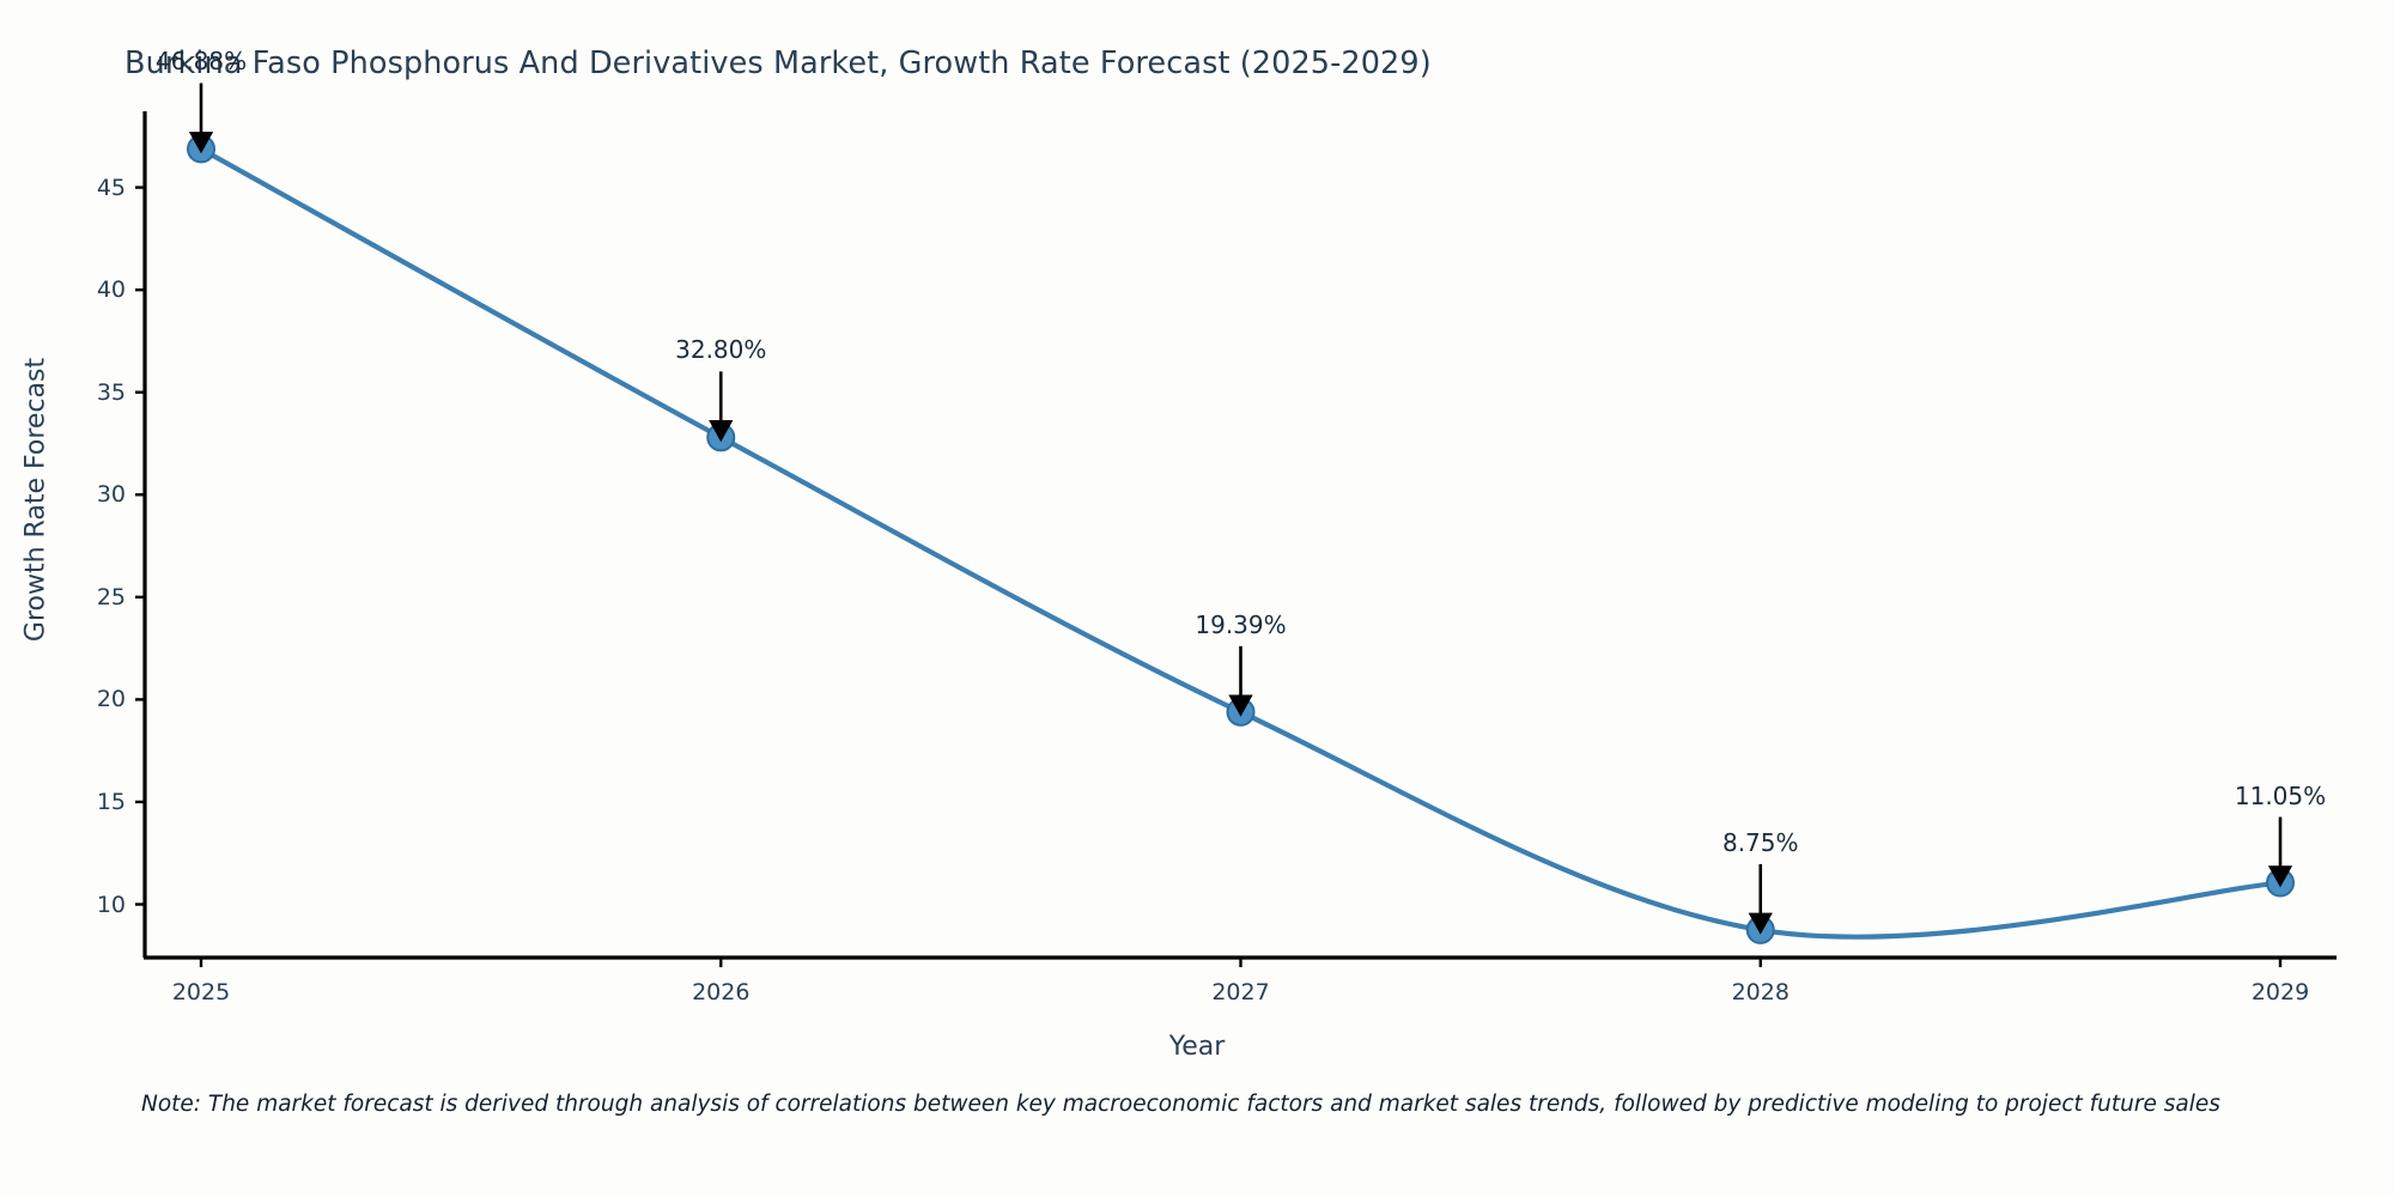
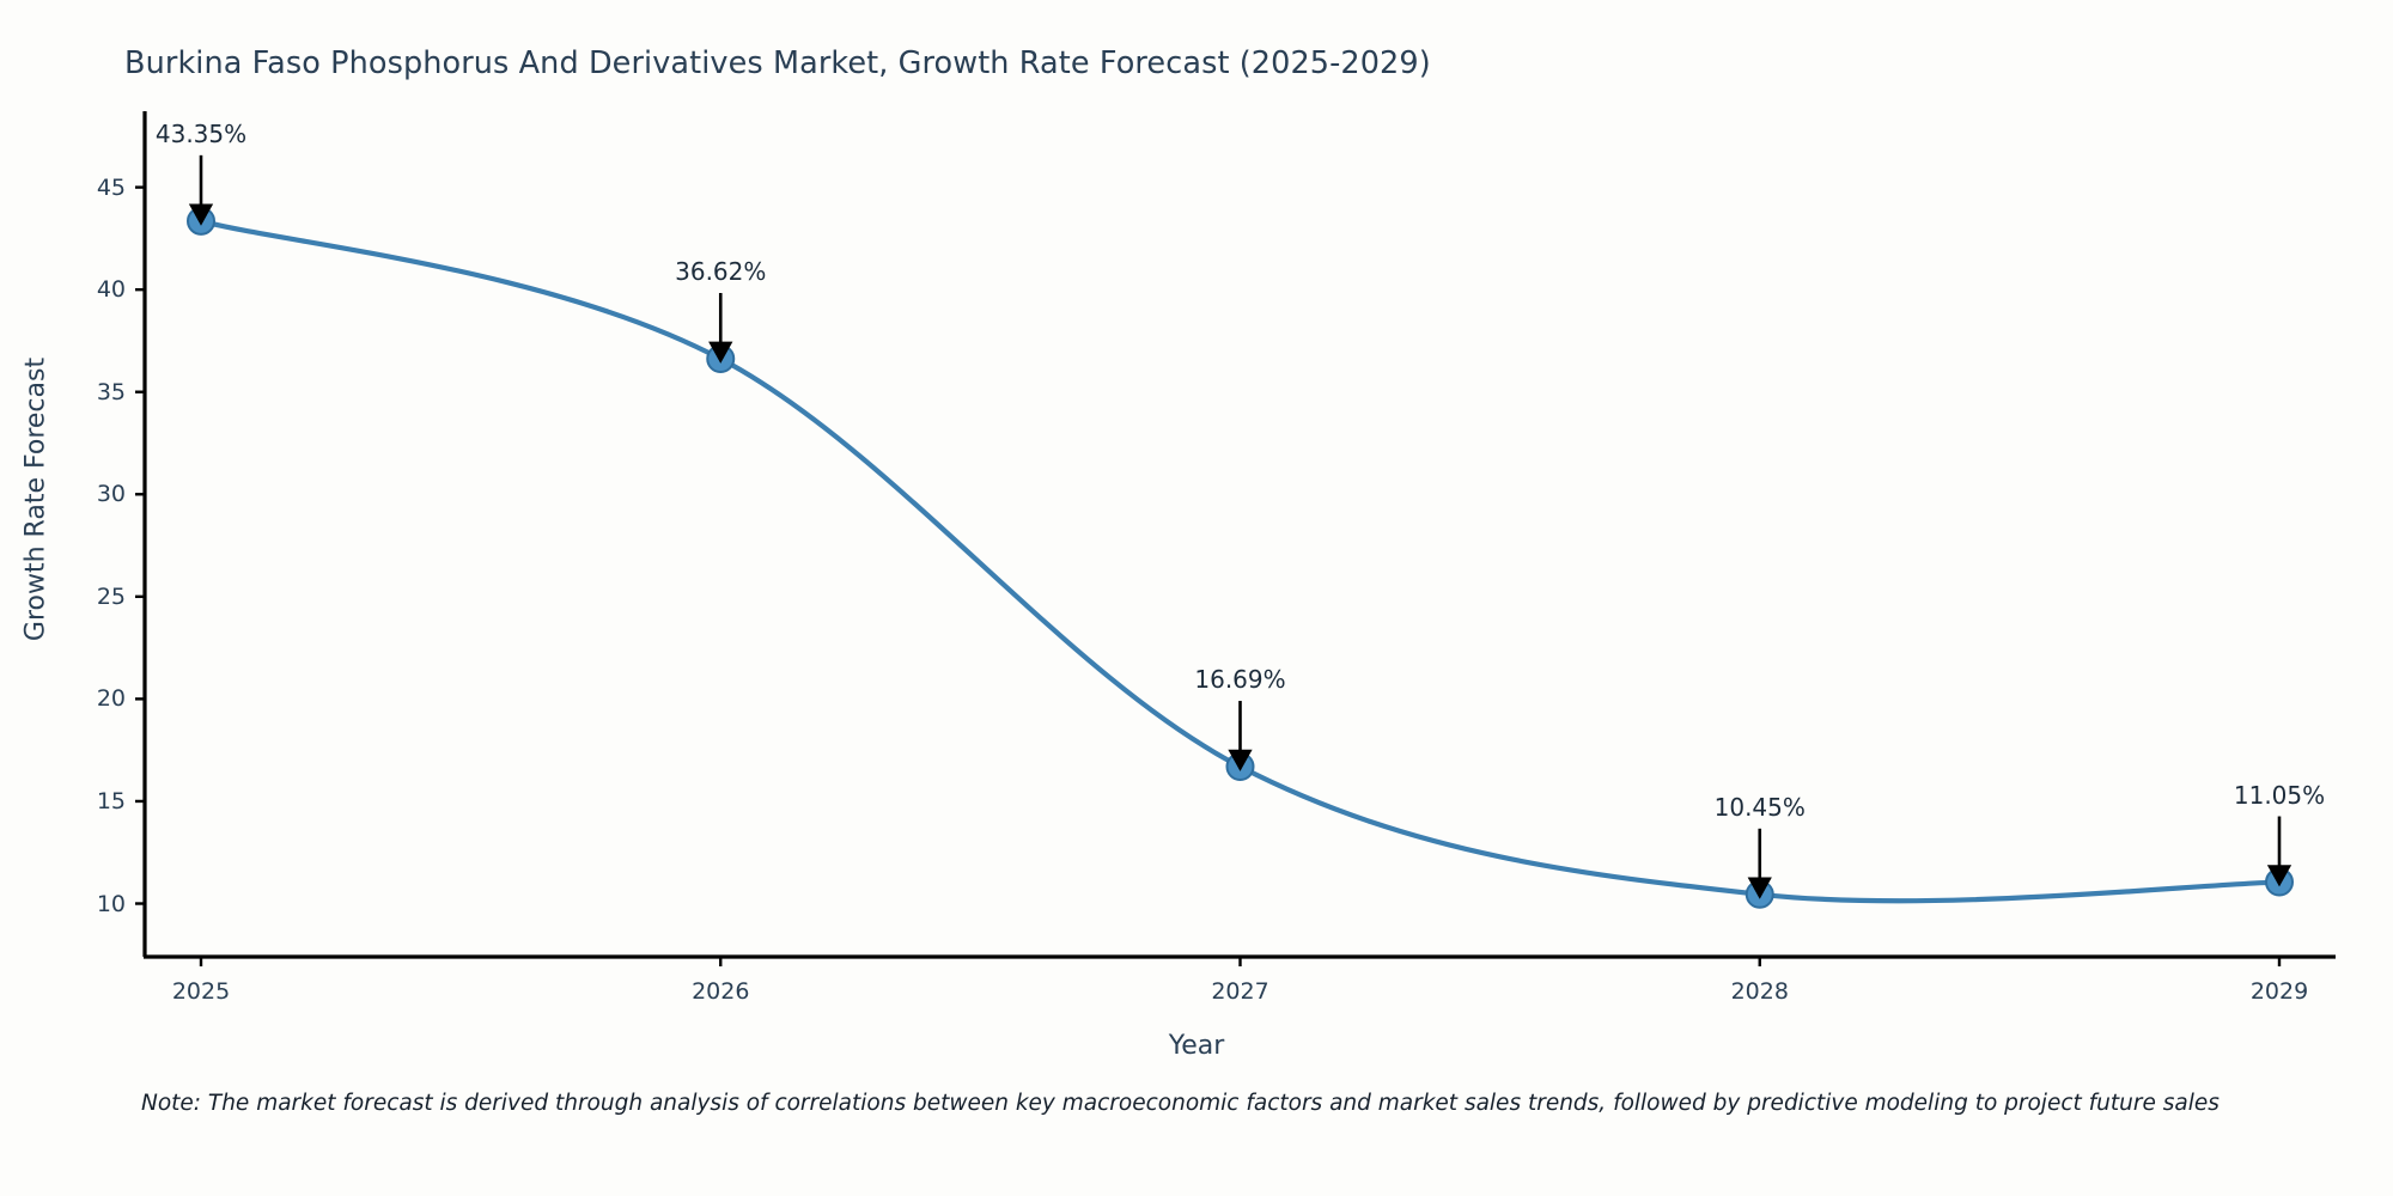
2025: 46.88% -> 43.35%
2026: 32.80% -> 36.62%
2027: 19.39% -> 16.69%
2028: 8.75% -> 10.45%
